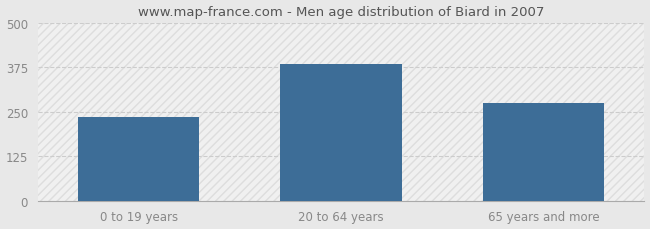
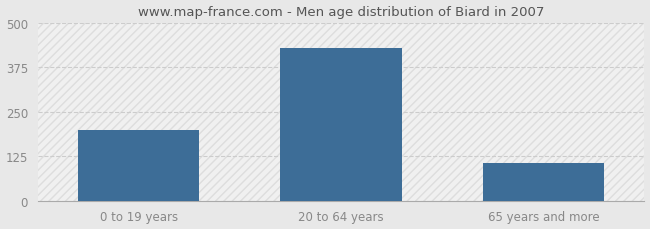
0 to 19 years: 235 -> 200
20 to 64 years: 385 -> 430
65 years and more: 275 -> 105
